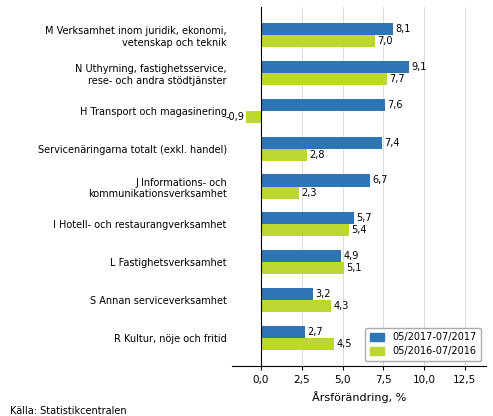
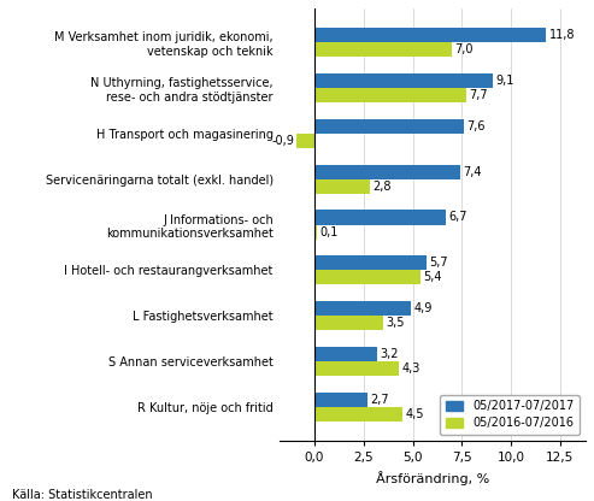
05/2017-07/2017/M Verksamhet inom juridik, ekonomi, vetenskap och teknik: 8,1 -> 11,8
05/2016-07/2016/J Informations- och kommunikationsverksamhet: 2,3 -> 0,1
05/2016-07/2016/L Fastighetsverksamhet: 5,1 -> 3,5
